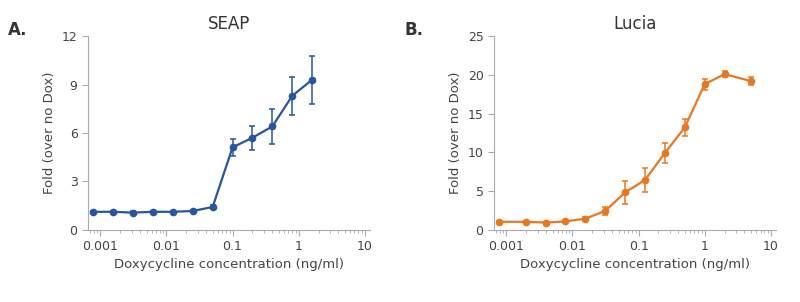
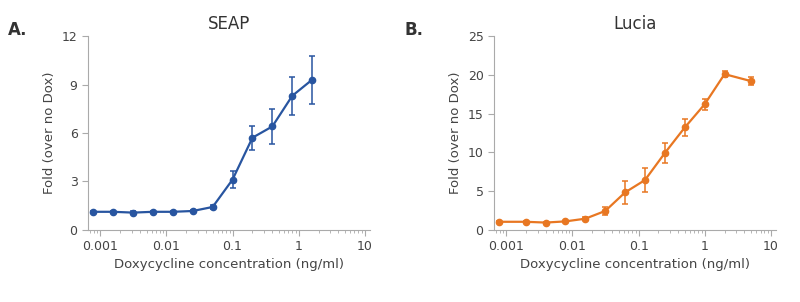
SEAP/0.1: 5.1 -> 3.1
Lucia/1: 18.8 -> 16.2
